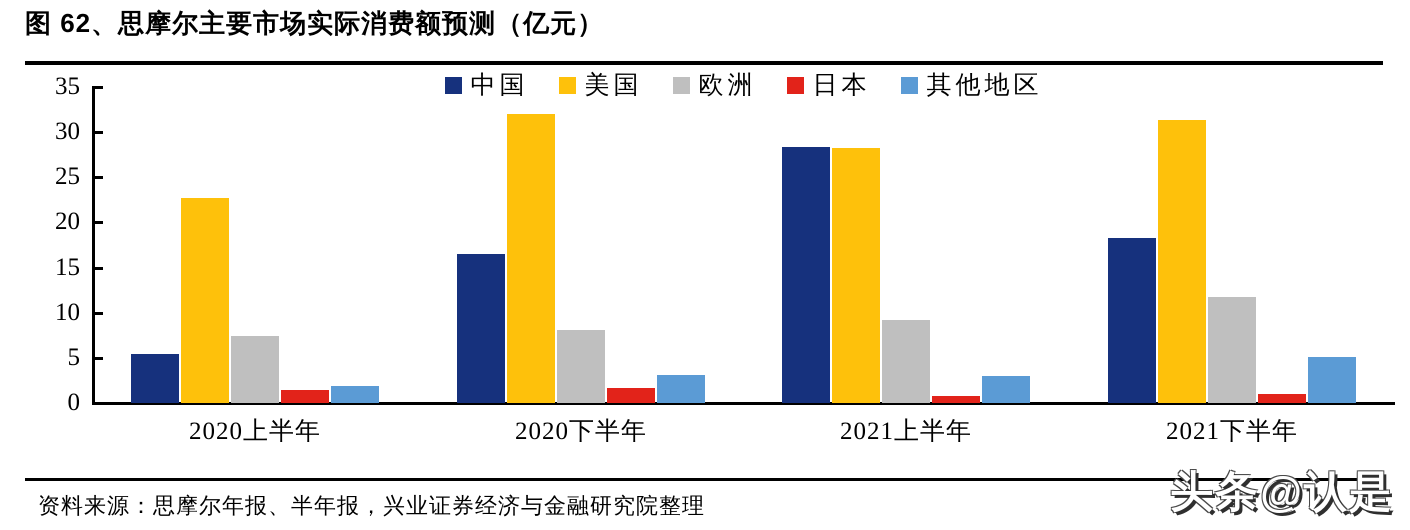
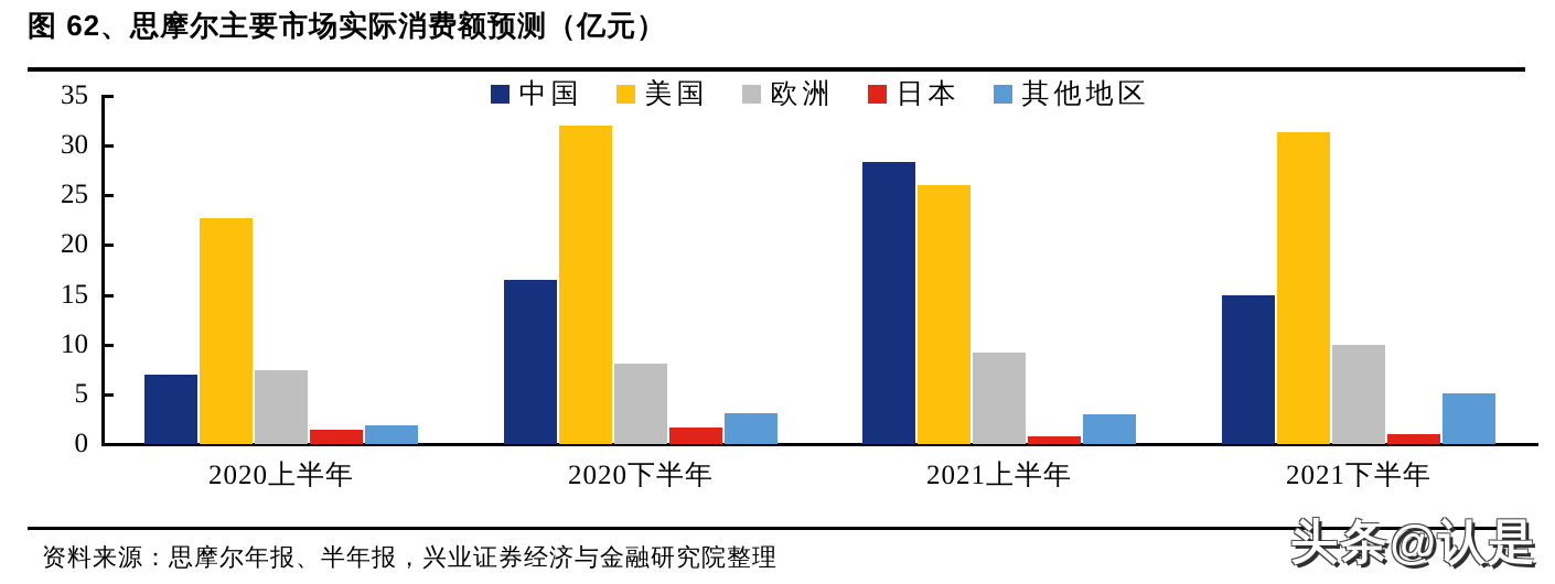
中国/2020上半年: 5 -> 7
美国/2021上半年: 28 -> 26
中国/2021下半年: 18 -> 15
欧洲/2021下半年: 12 -> 10
